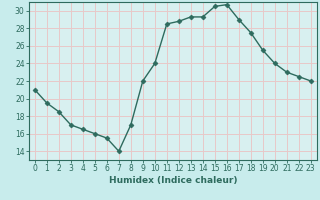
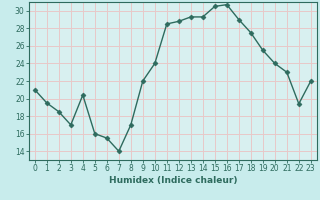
4: 16.5 -> 20.4
22: 22.5 -> 19.4
